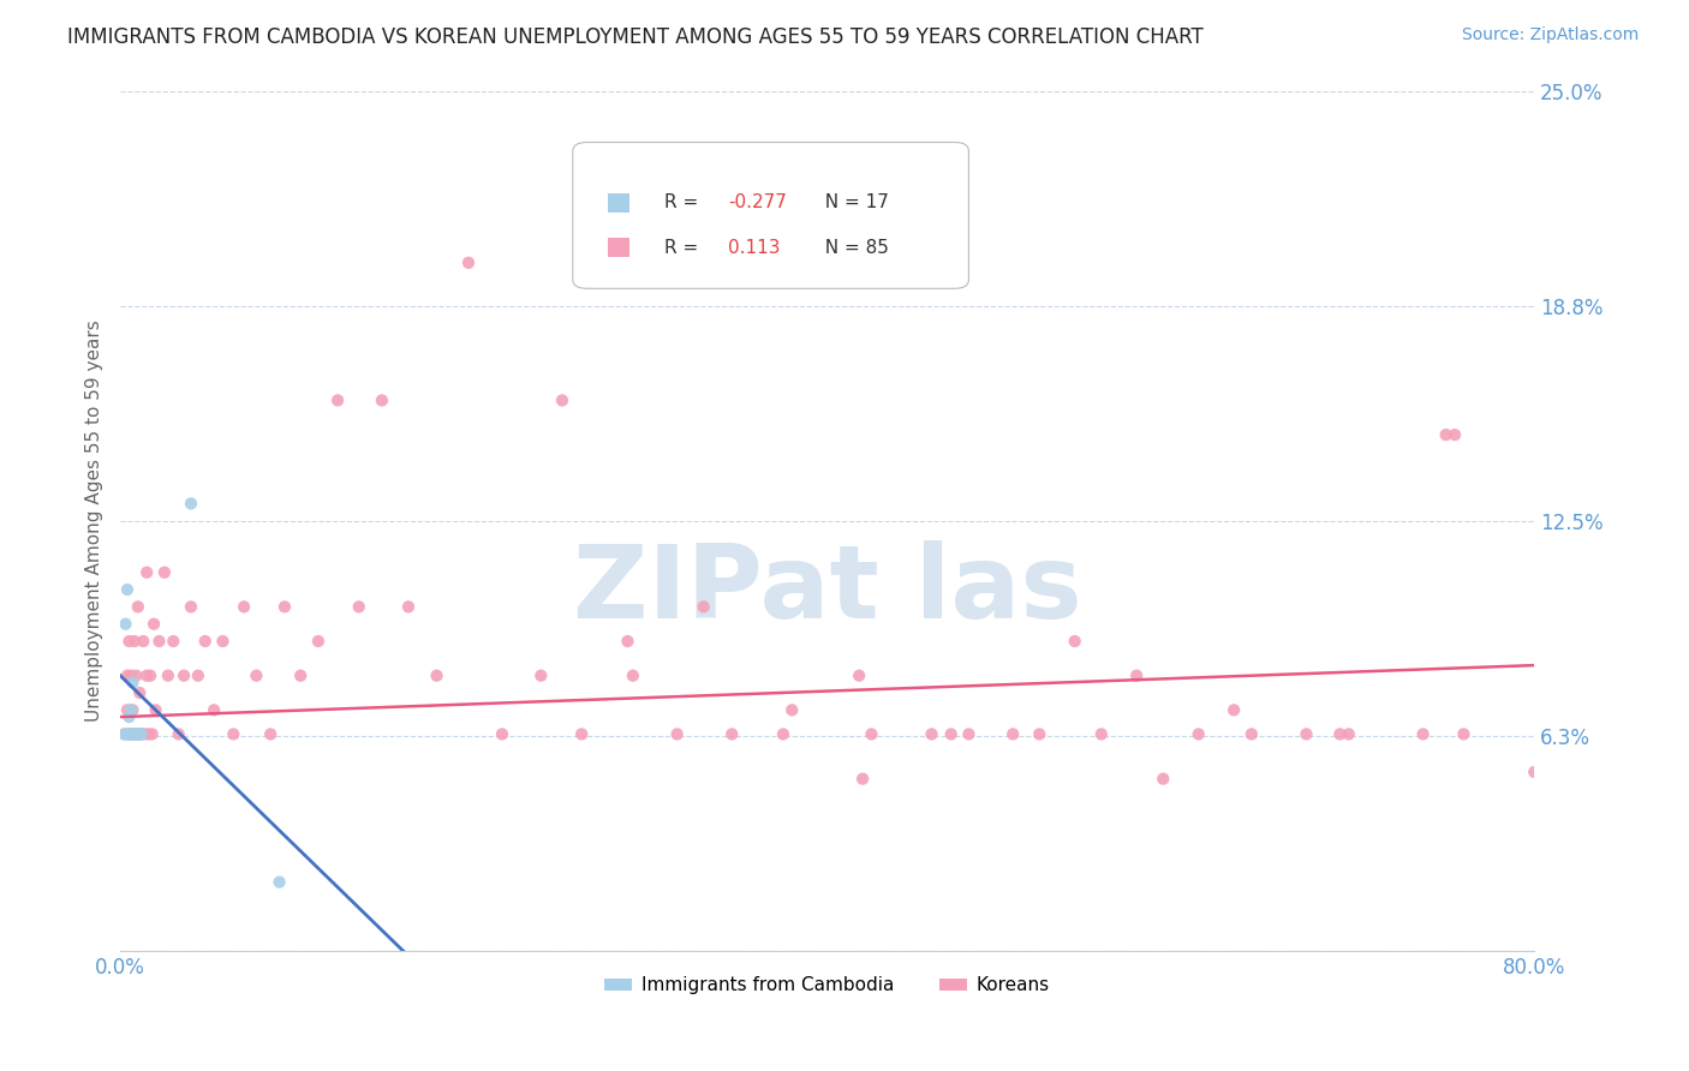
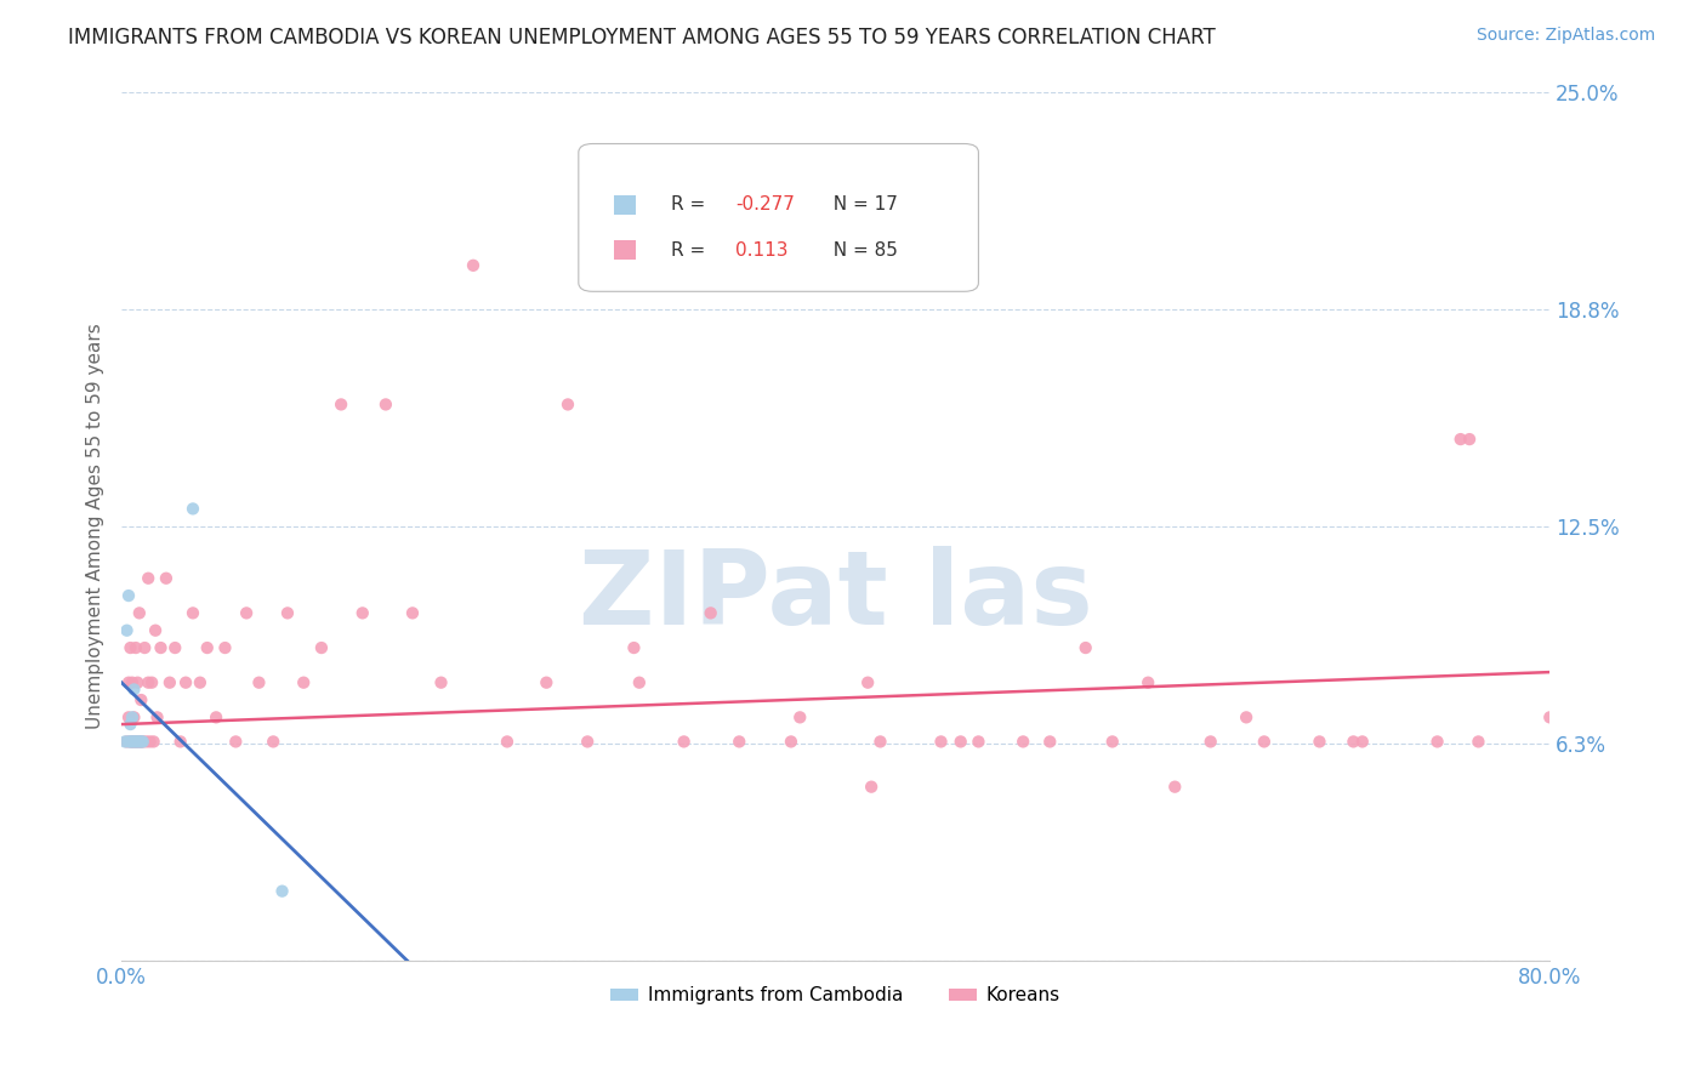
Koreans/80.0%: 5.2% -> 7.0%
